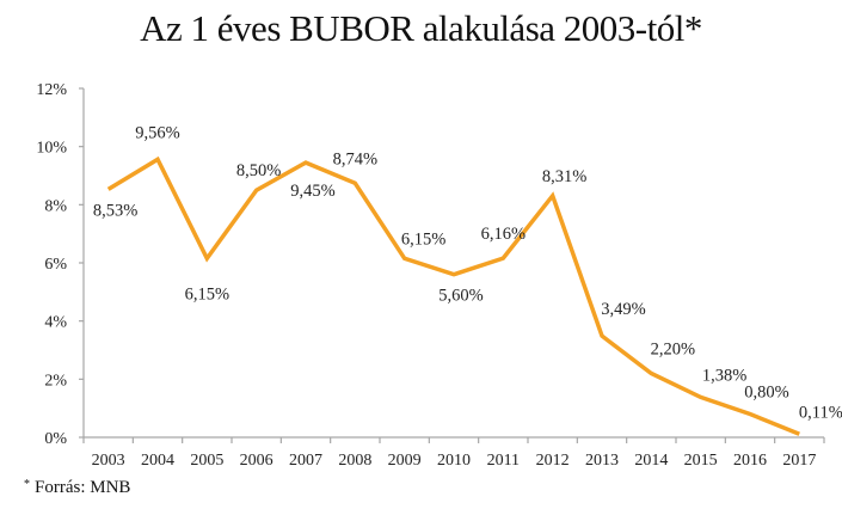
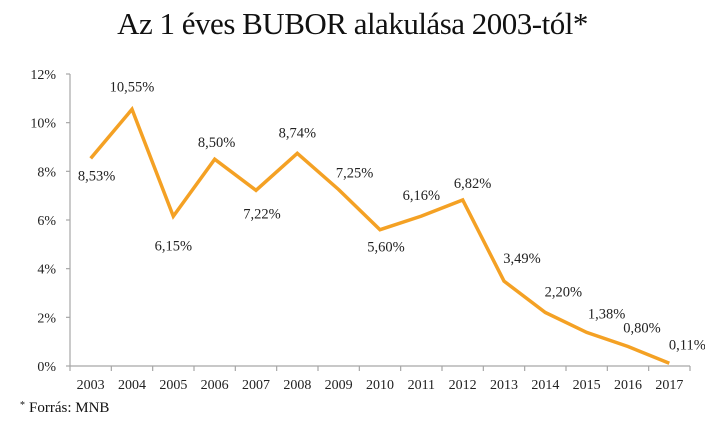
2004: 9,56% -> 10,55%
2007: 9,45% -> 7,22%
2009: 6,15% -> 7,25%
2012: 8,31% -> 6,82%
